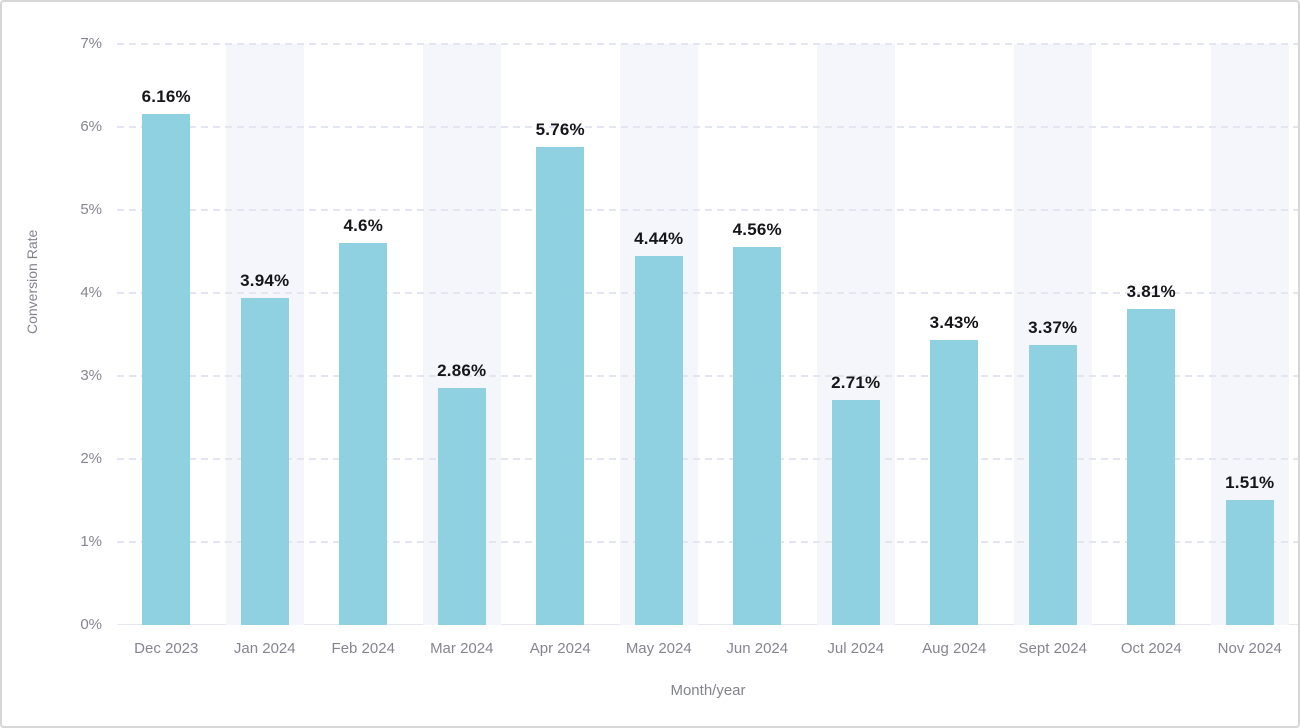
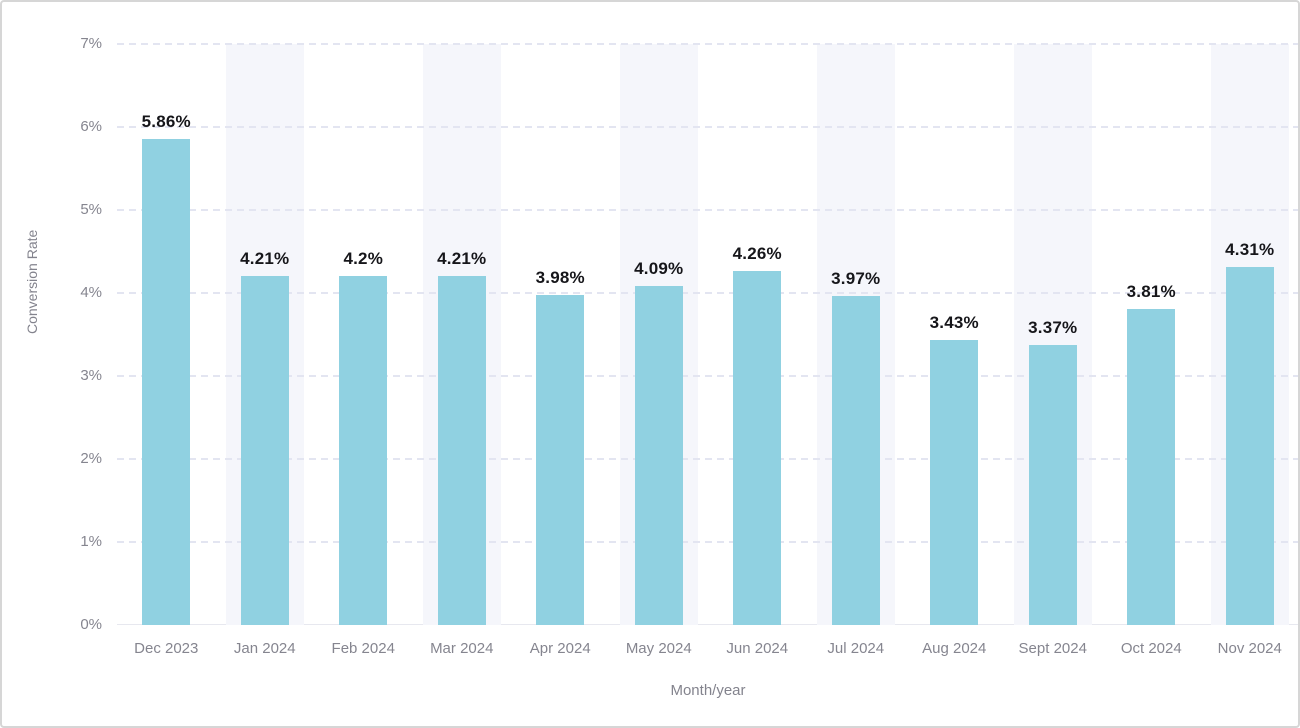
Dec 2023: 6.16% -> 5.86%
Jan 2024: 3.94% -> 4.21%
Feb 2024: 4.6% -> 4.2%
Mar 2024: 2.86% -> 4.21%
Apr 2024: 5.76% -> 3.98%
May 2024: 4.44% -> 4.09%
Jun 2024: 4.56% -> 4.26%
Jul 2024: 2.71% -> 3.97%
Nov 2024: 1.51% -> 4.31%
